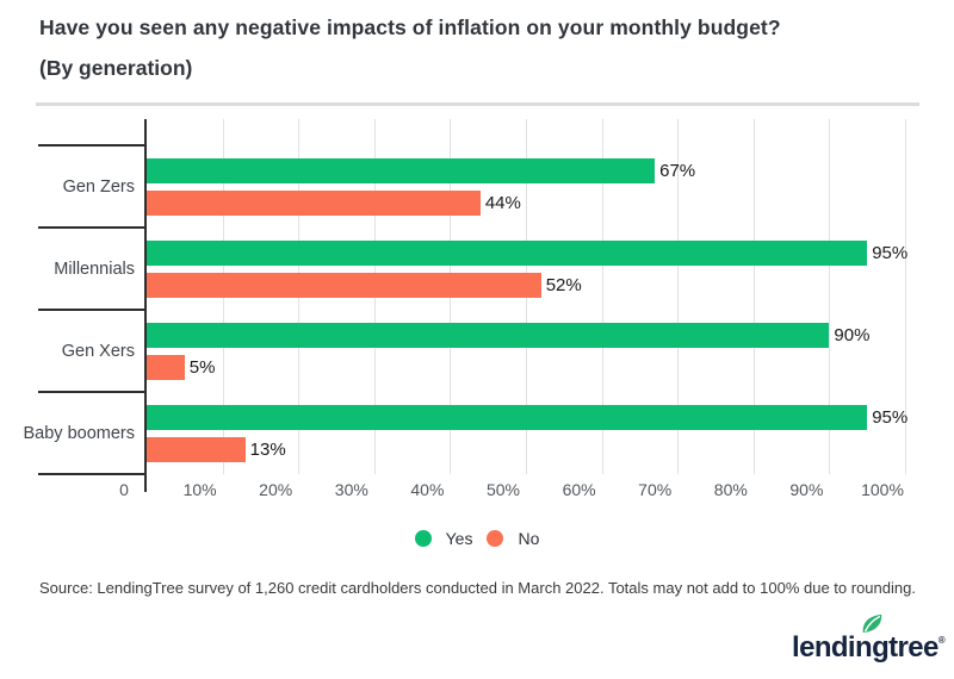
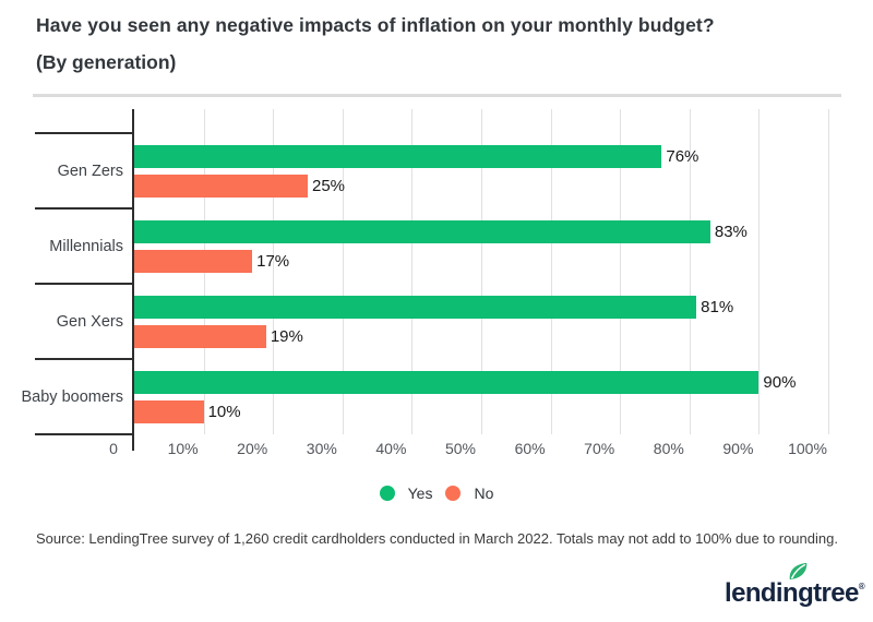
Yes/Gen Zers: 67% -> 76%
No/Gen Zers: 44% -> 25%
Yes/Millennials: 95% -> 83%
No/Millennials: 52% -> 17%
Yes/Gen Xers: 90% -> 81%
No/Gen Xers: 5% -> 19%
Yes/Baby boomers: 95% -> 90%
No/Baby boomers: 13% -> 10%
